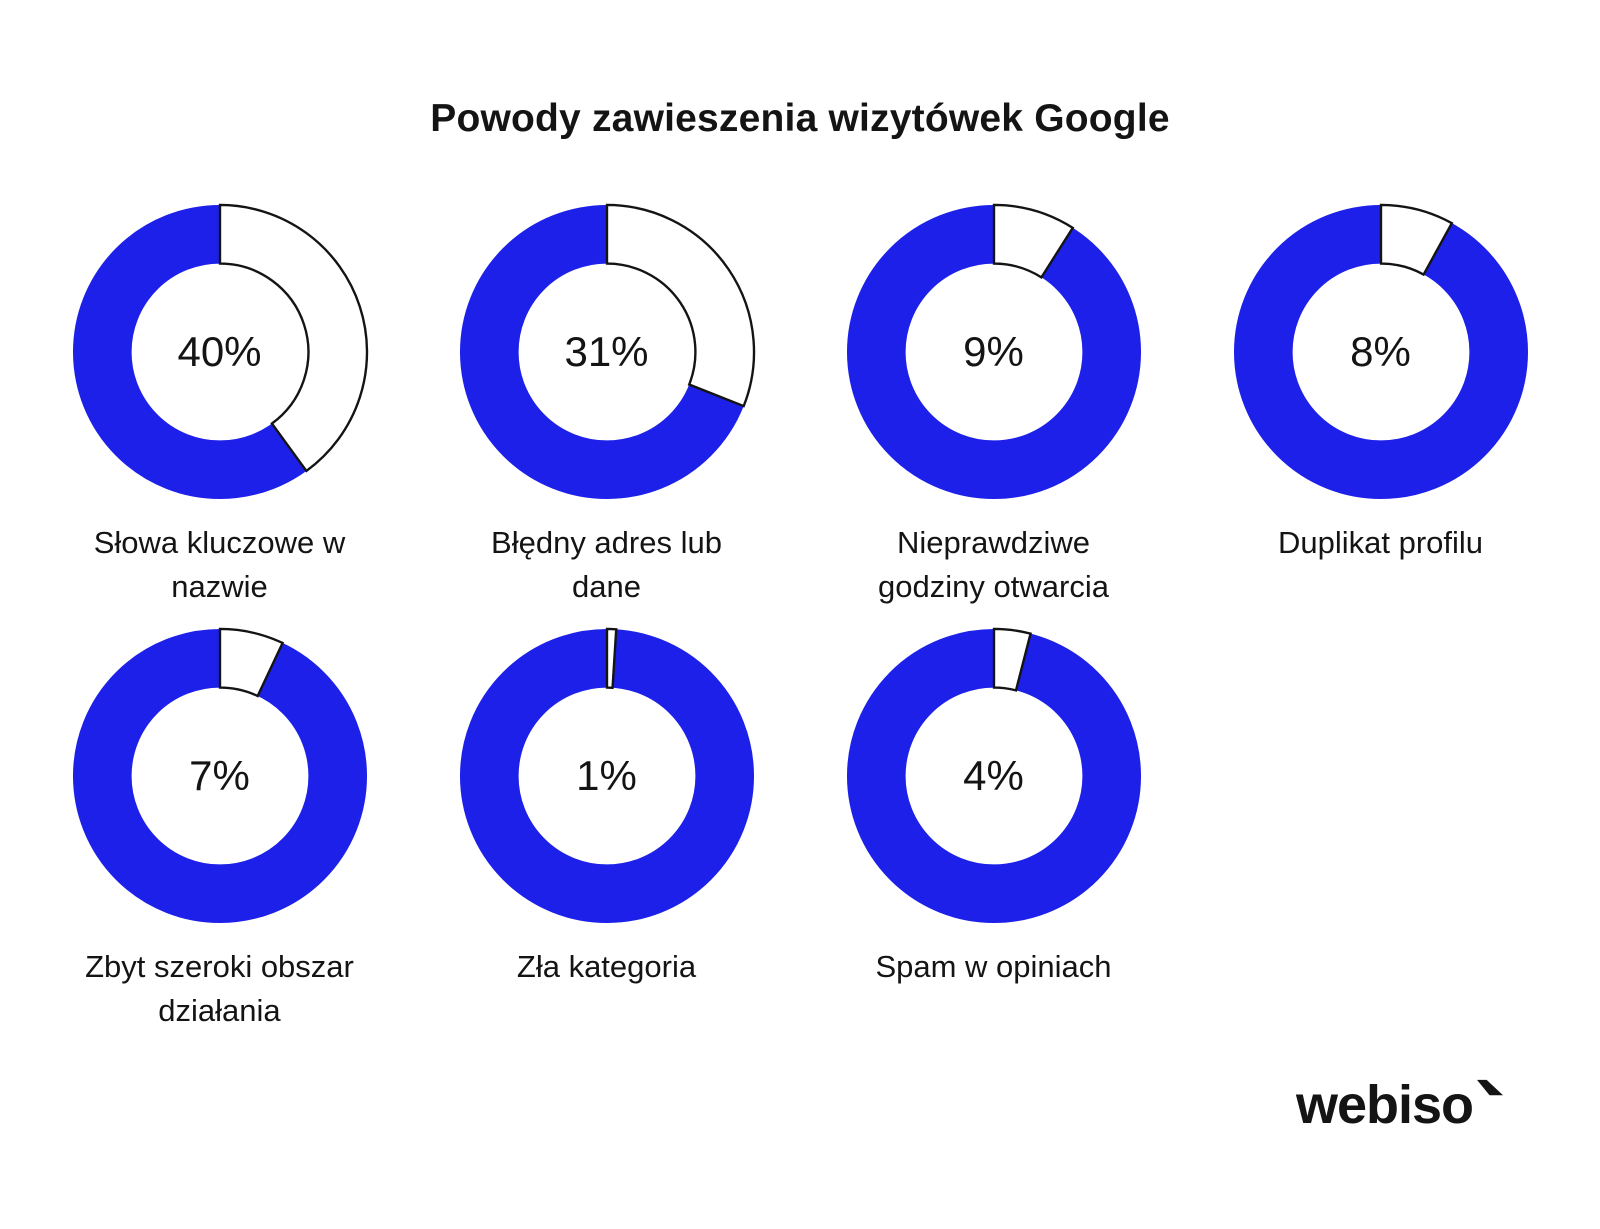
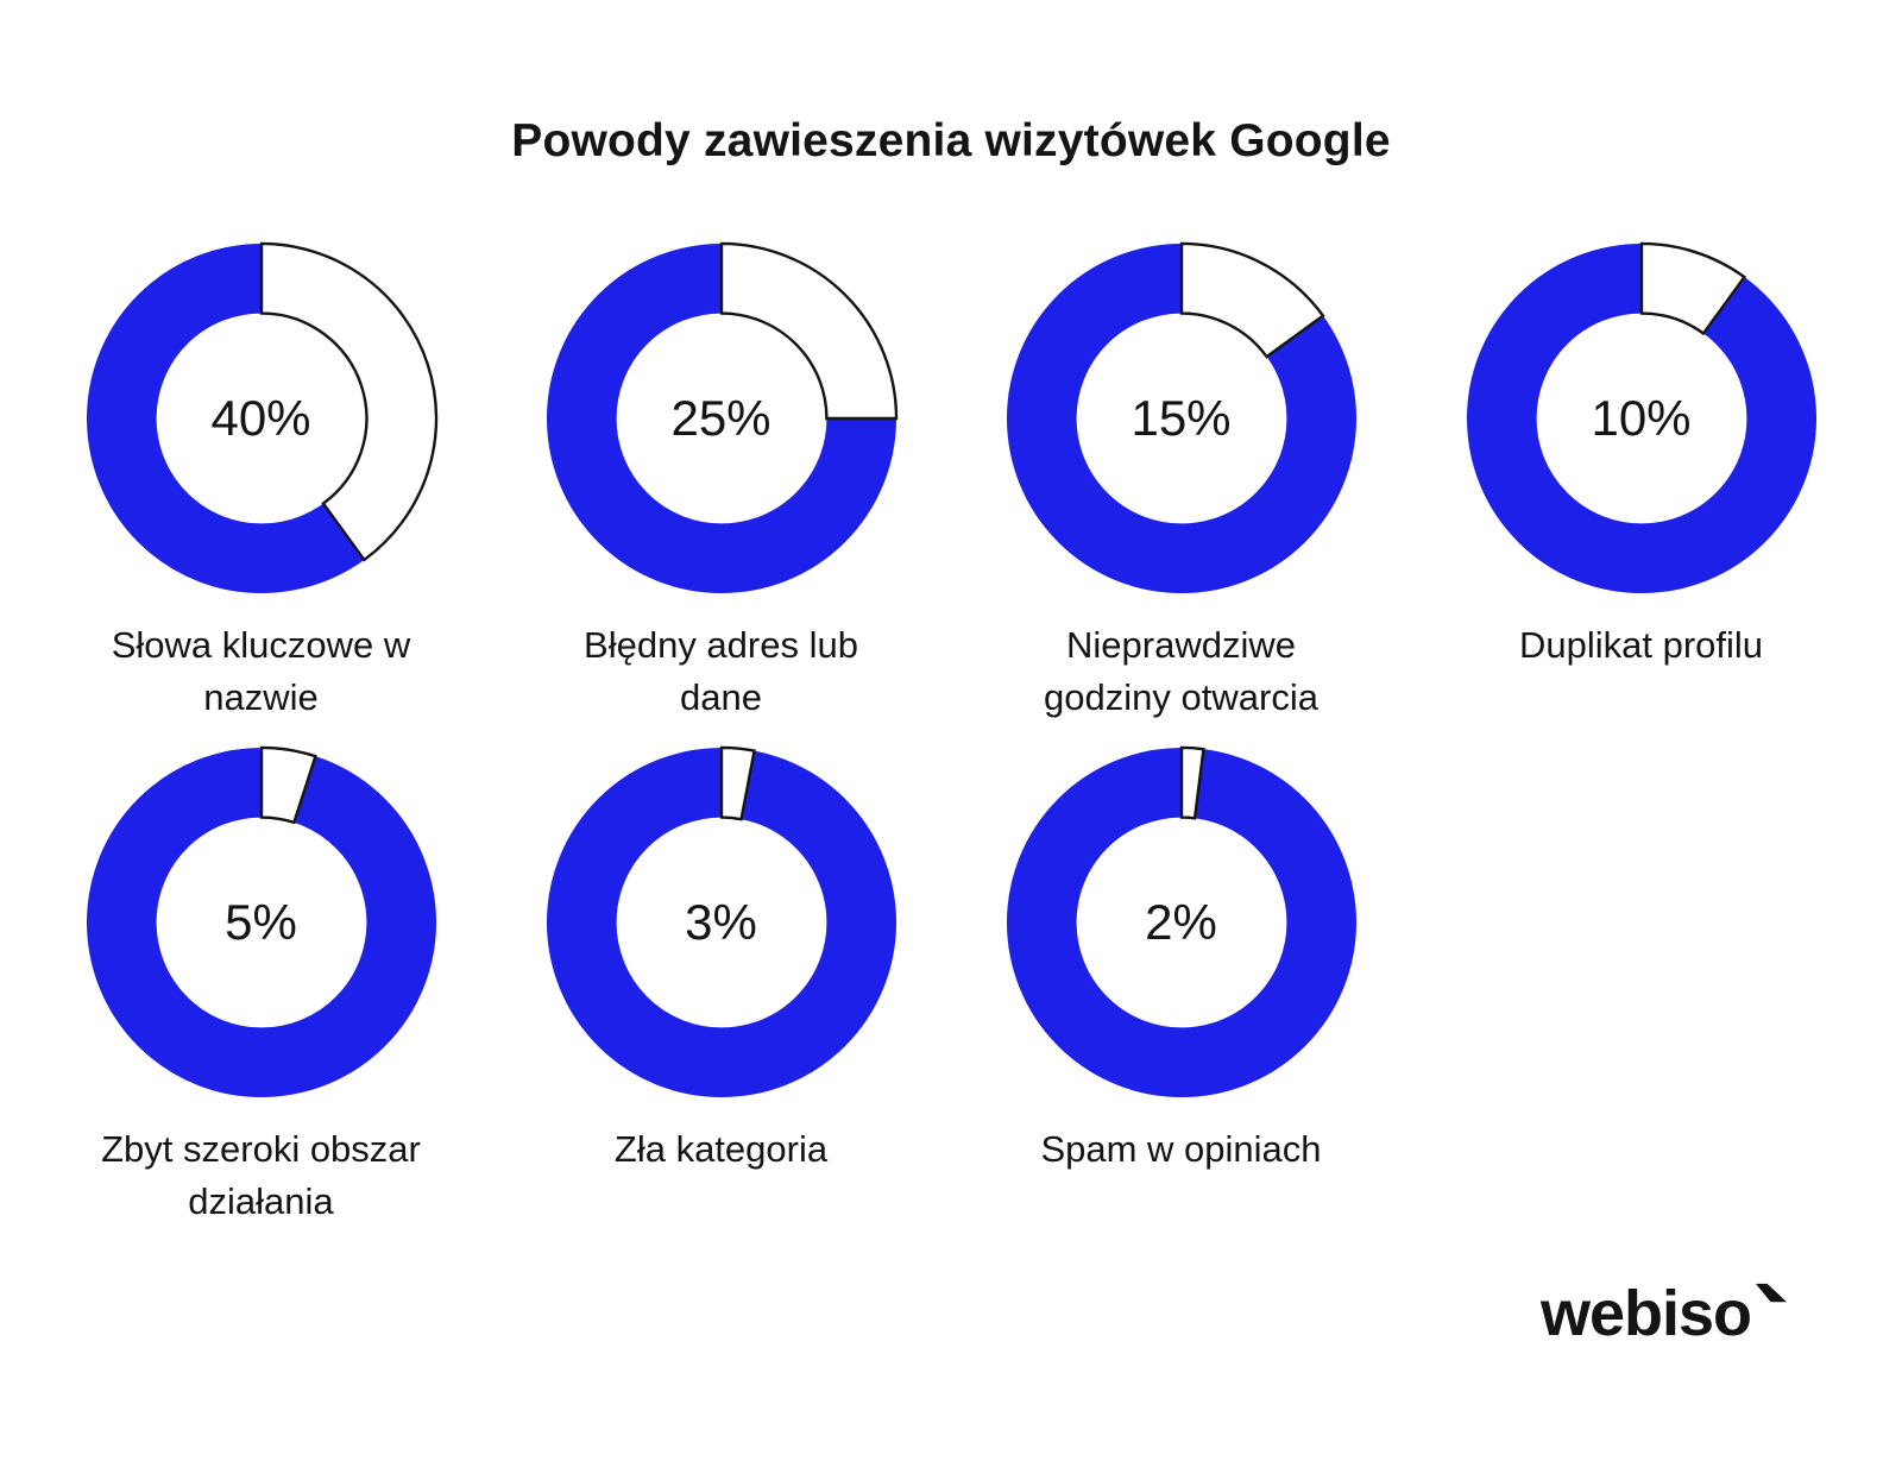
Błędny adres lub dane: 31% -> 25%
Nieprawdziwe godziny otwarcia: 9% -> 15%
Duplikat profilu: 8% -> 10%
Zbyt szeroki obszar działania: 7% -> 5%
Zła kategoria: 1% -> 3%
Spam w opiniach: 4% -> 2%
